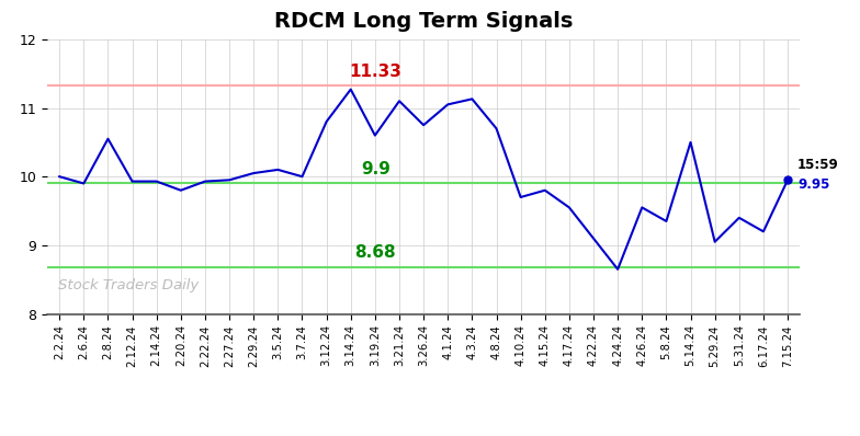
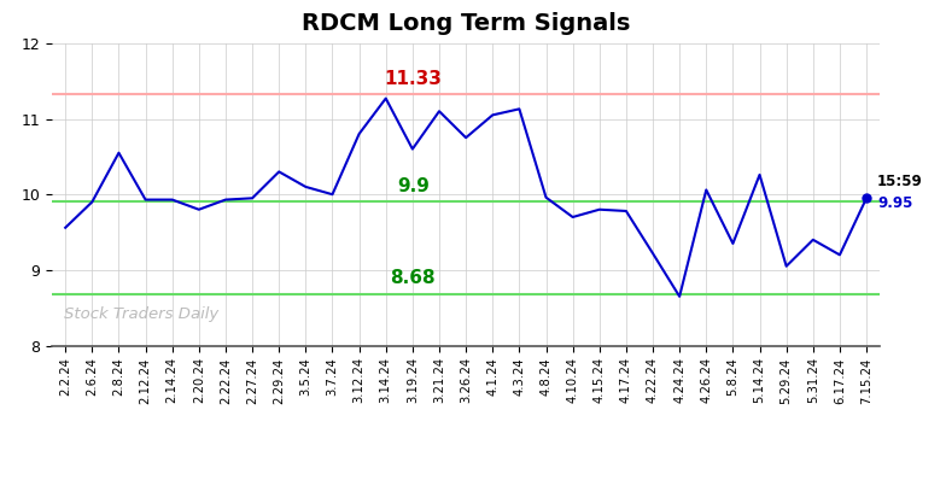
2.2.24: 10.00 -> 9.56
2.29.24: 10.05 -> 10.30
4.8.24: 10.70 -> 9.96
4.17.24: 9.55 -> 9.78
4.22.24: 9.10 -> 9.22
4.26.24: 9.55 -> 10.06
5.14.24: 10.50 -> 10.26
